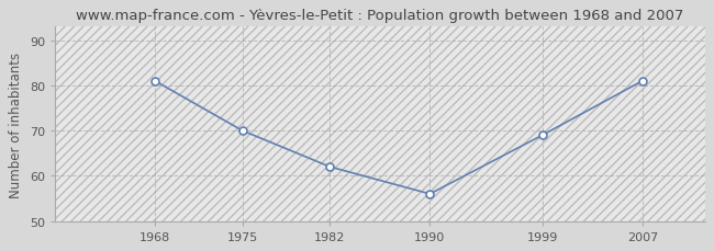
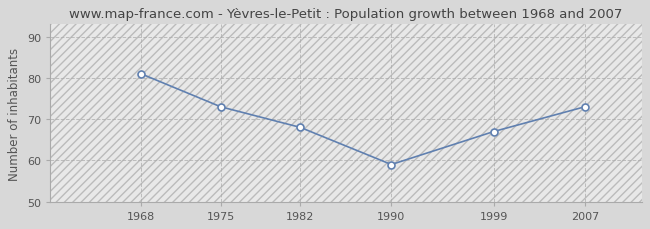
1975: 70 -> 73
1982: 62 -> 68
1990: 56 -> 59
1999: 69 -> 67
2007: 81 -> 73
